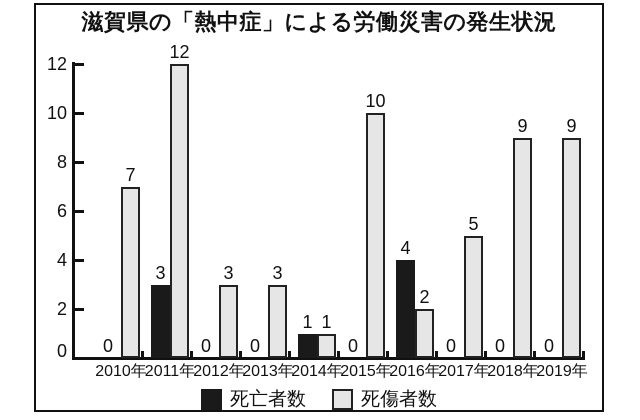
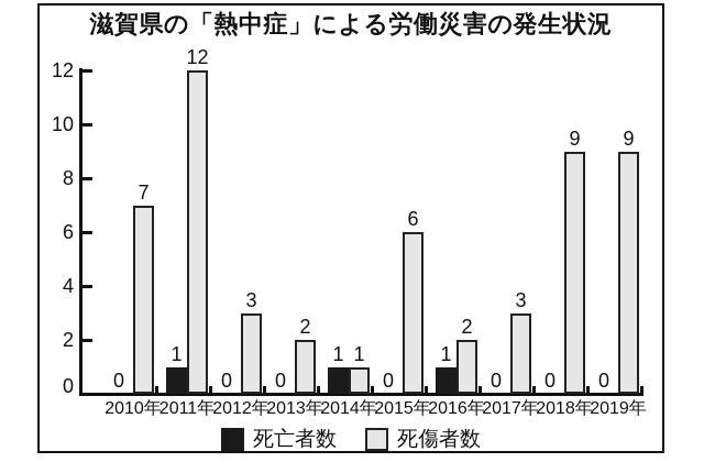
死亡者数/2011年: 3 -> 1
死傷者数/2013年: 3 -> 2
死傷者数/2015年: 10 -> 6
死亡者数/2016年: 4 -> 1
死傷者数/2017年: 5 -> 3
